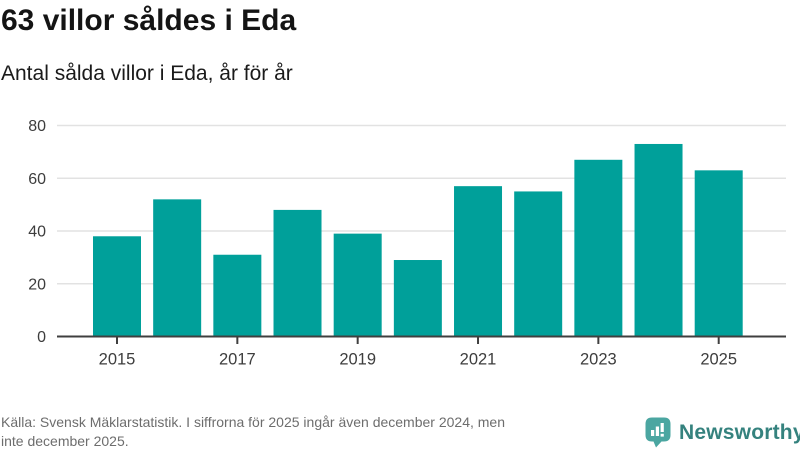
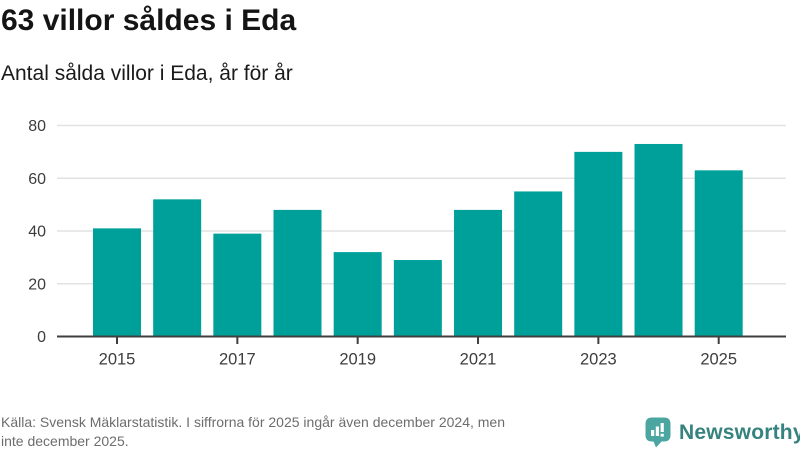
2015: 38 -> 41
2017: 31 -> 39
2019: 39 -> 32
2021: 57 -> 48
2023: 67 -> 70
